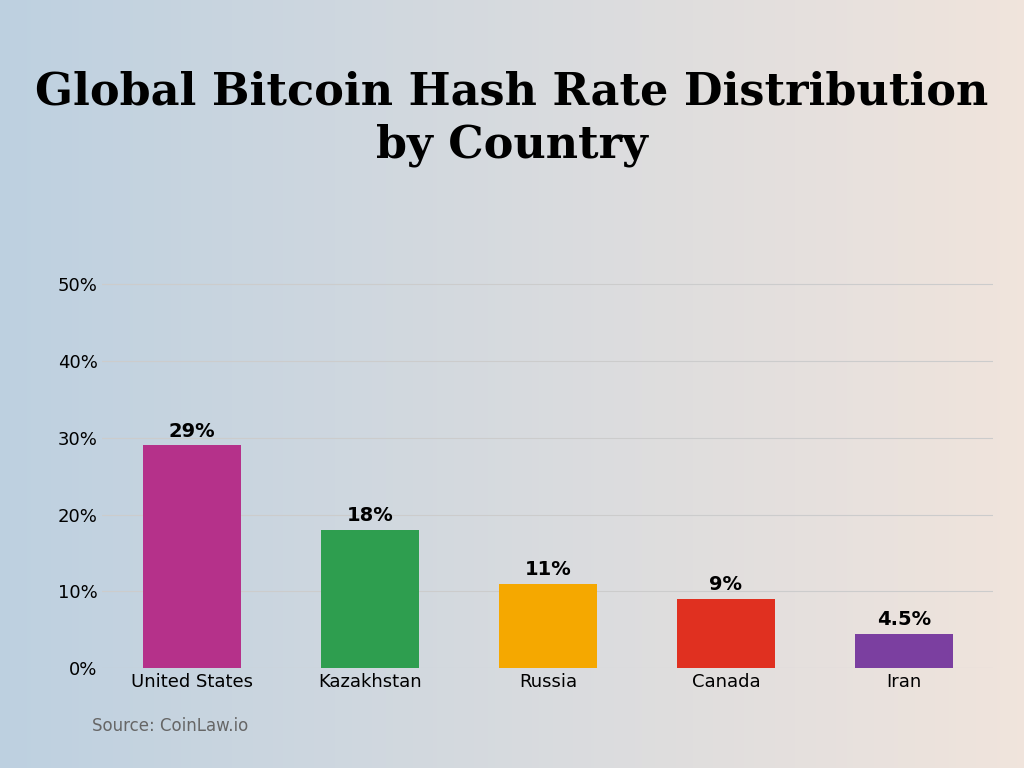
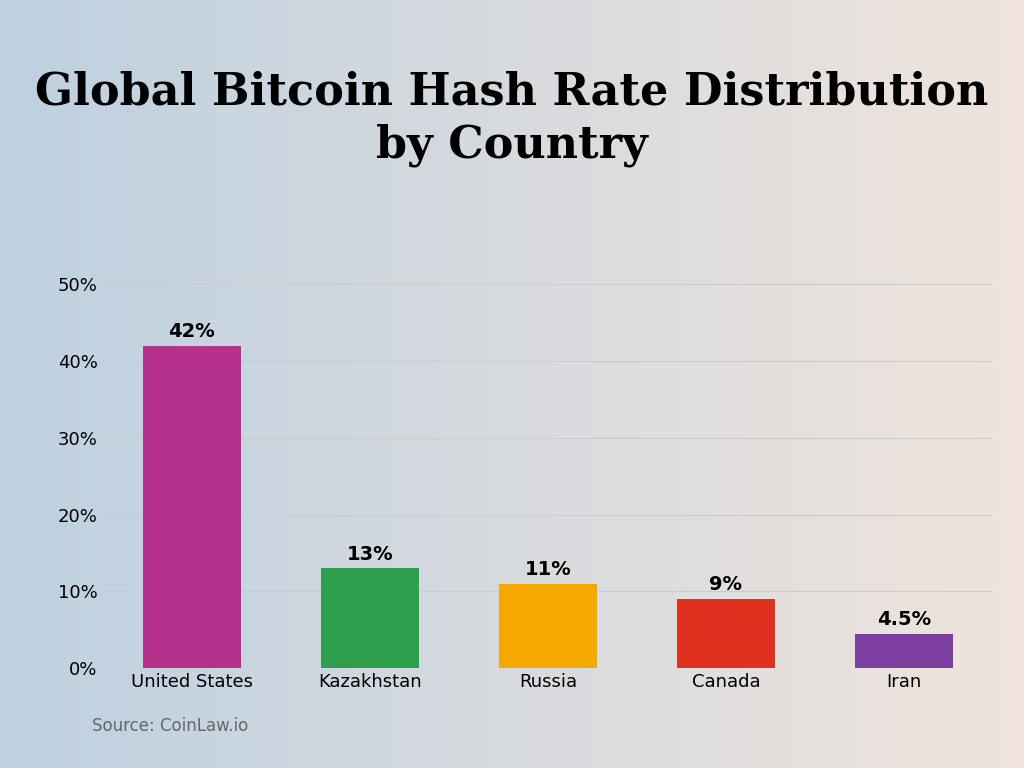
United States: 29% -> 42%
Kazakhstan: 18% -> 13%
